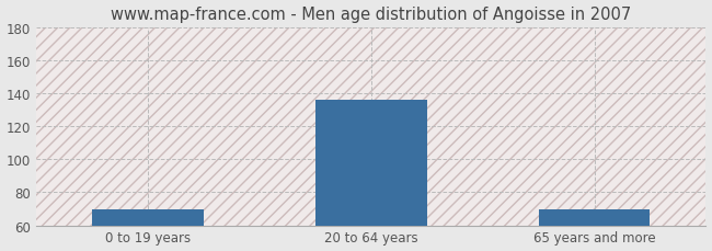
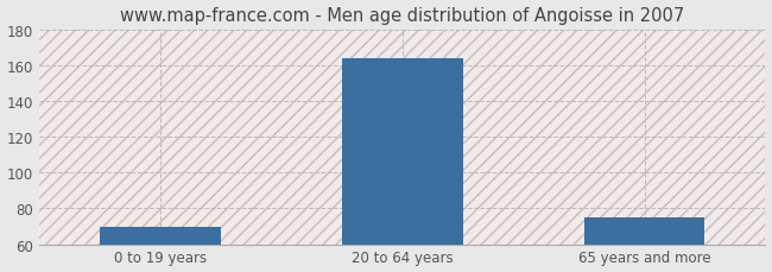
20 to 64 years: 136 -> 164
65 years and more: 70 -> 75
